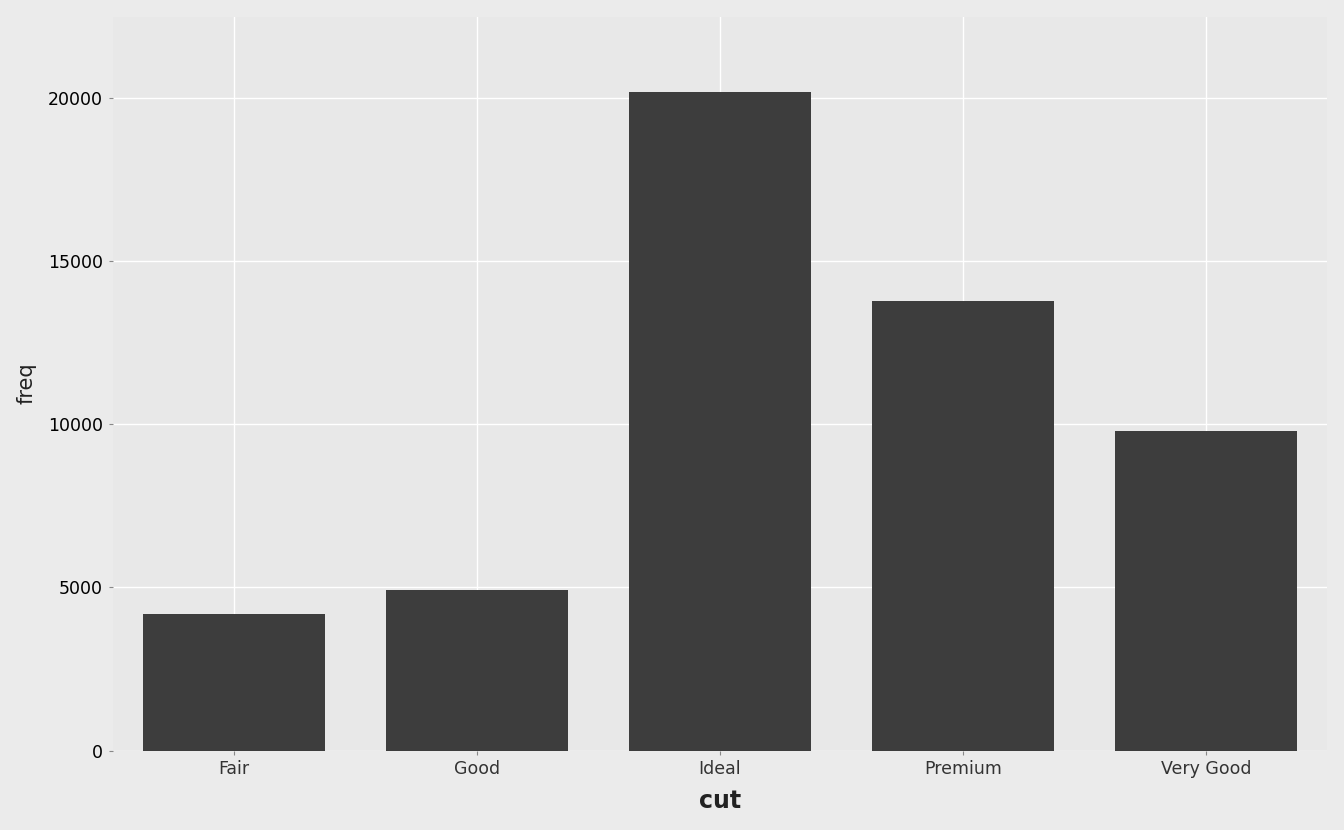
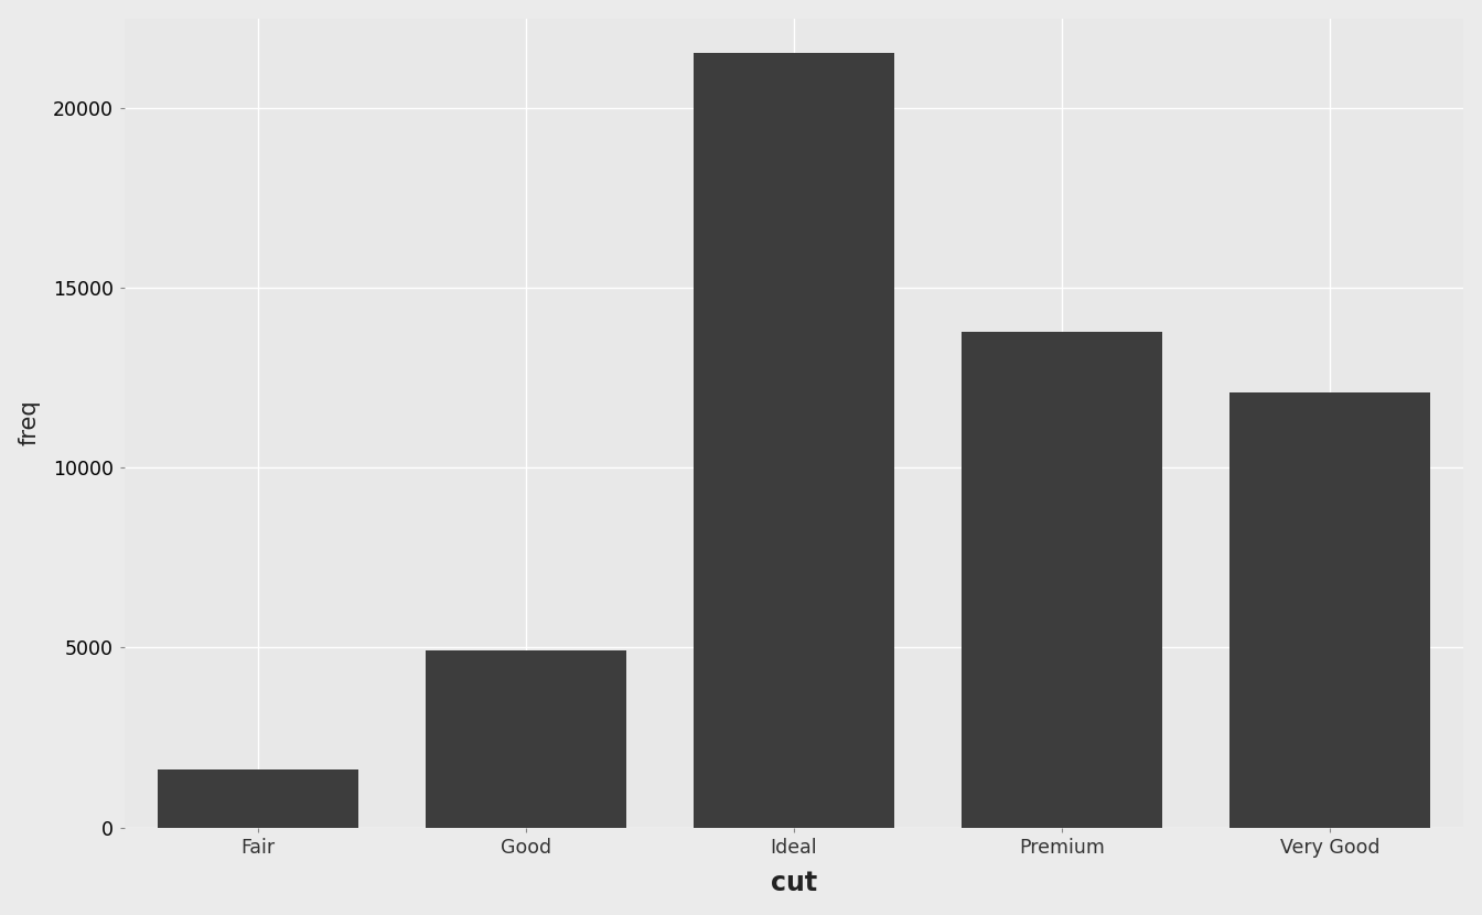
Fair: 4200 -> 1610
Ideal: 20200 -> 21550
Very Good: 9800 -> 12080
